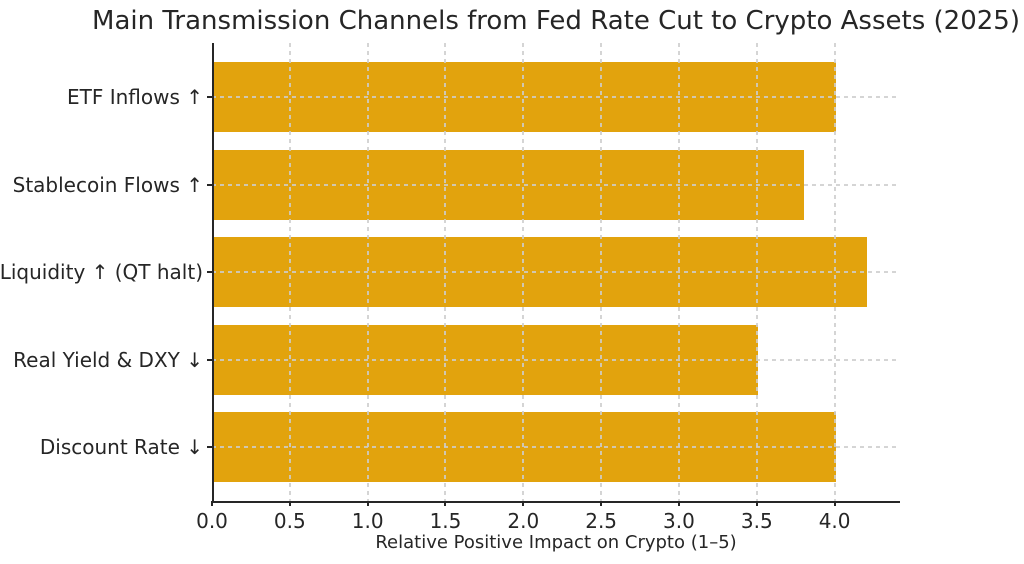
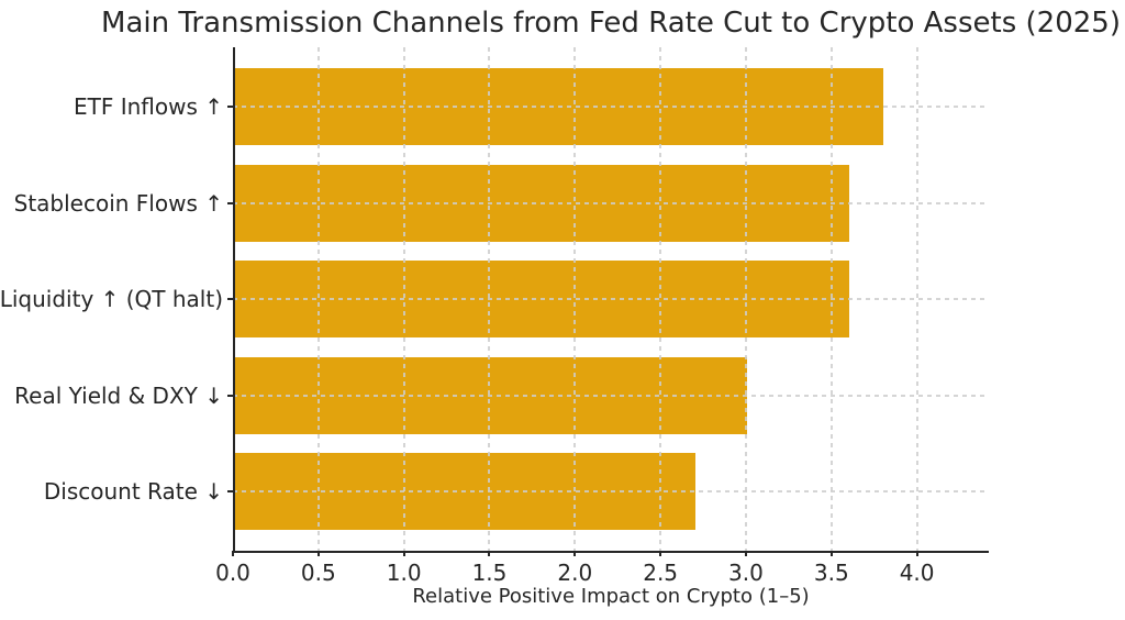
ETF Inflows ↑: 4.0 -> 3.8
Stablecoin Flows ↑: 3.8 -> 3.6
Liquidity ↑ (QT halt): 4.2 -> 3.6
Real Yield & DXY ↓: 3.5 -> 3.0
Discount Rate ↓: 4.0 -> 2.7
